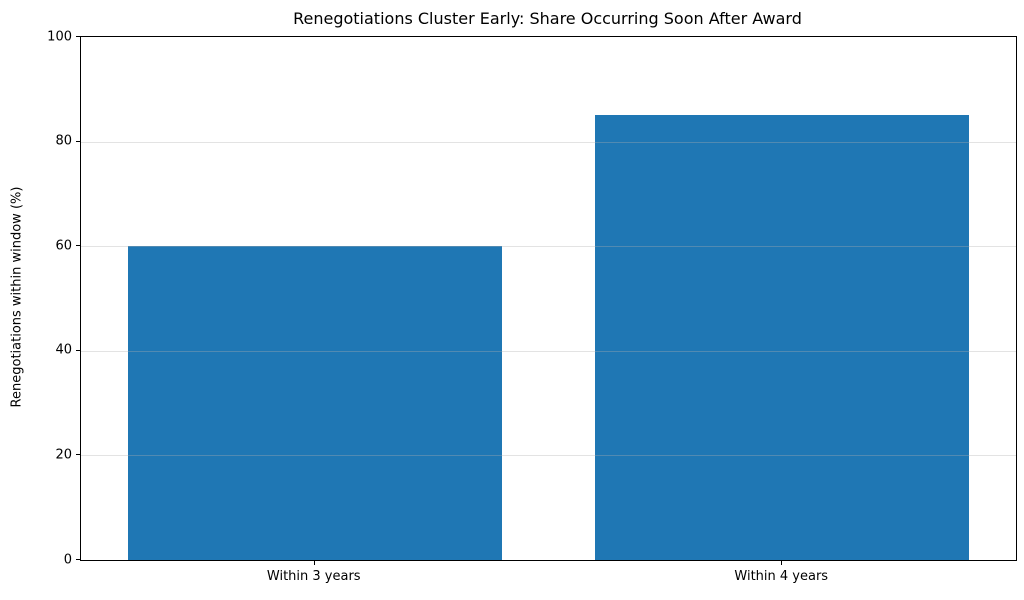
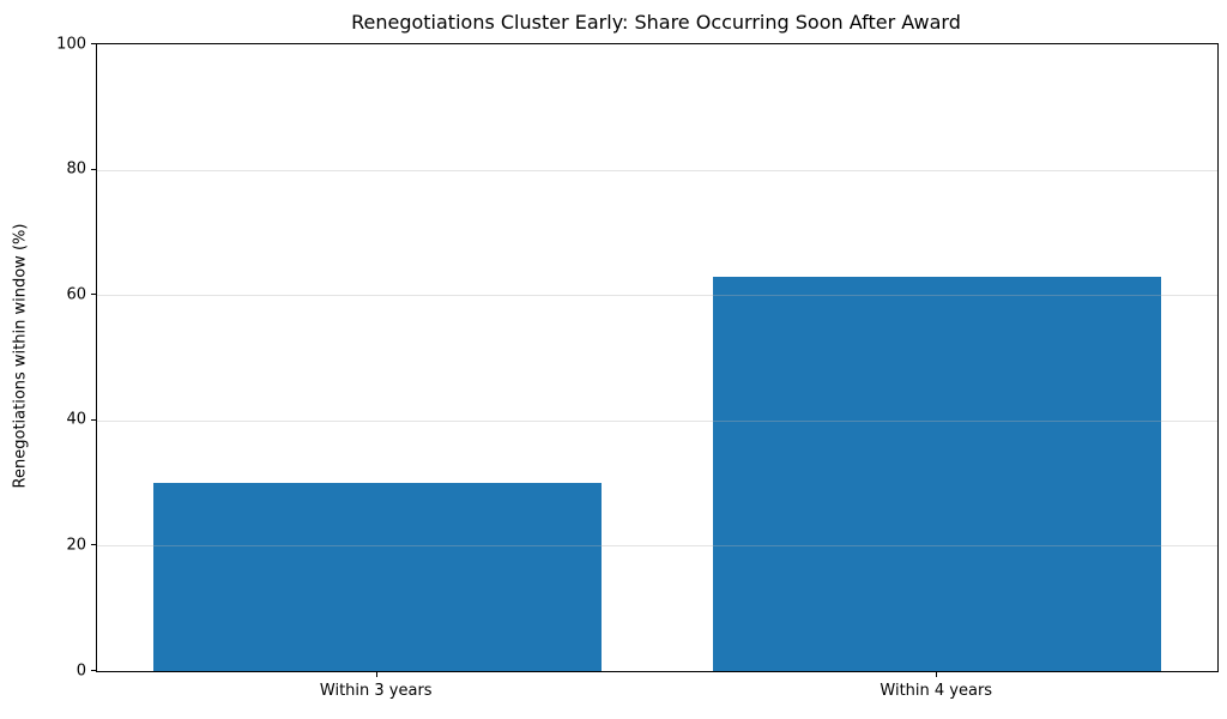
Within 3 years: 60 -> 30
Within 4 years: 85 -> 63
